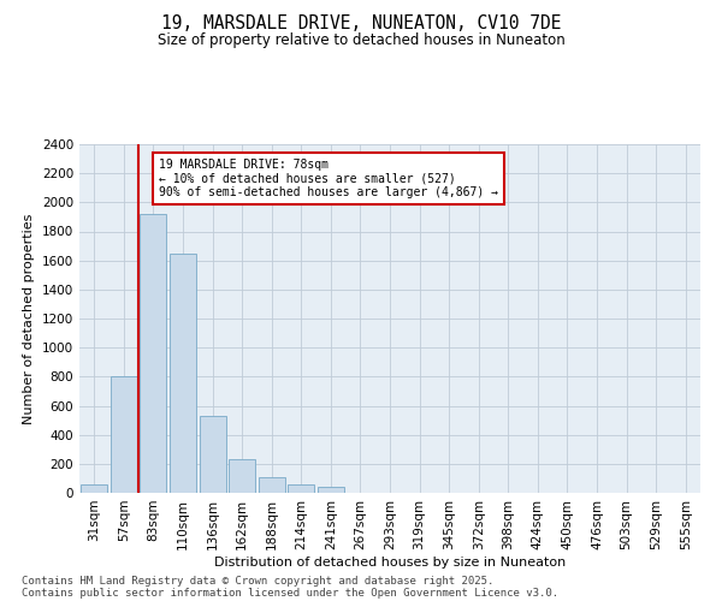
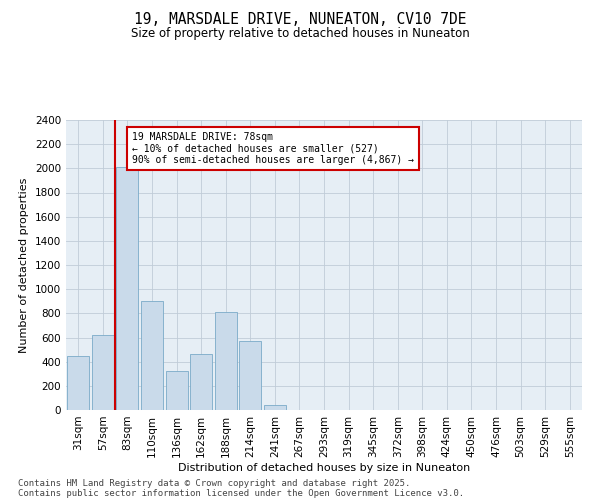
31sqm: 60 -> 450
57sqm: 800 -> 620
83sqm: 1920 -> 2010
110sqm: 1650 -> 900
136sqm: 530 -> 320
162sqm: 230 -> 460
188sqm: 110 -> 810
214sqm: 60 -> 570
